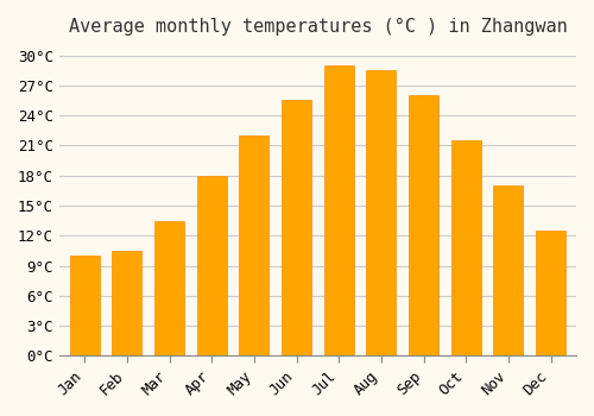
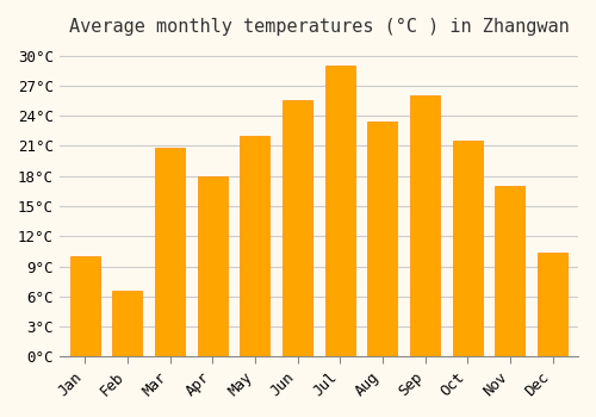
Feb: 10.5°C -> 6.6°C
Mar: 13.5°C -> 20.8°C
Aug: 28.5°C -> 23.4°C
Dec: 12.5°C -> 10.4°C
